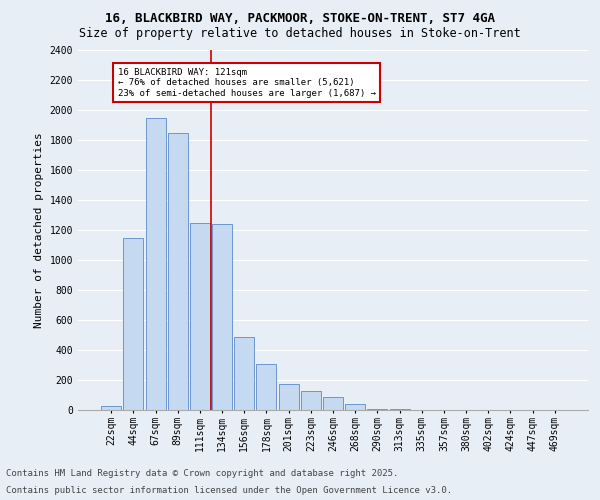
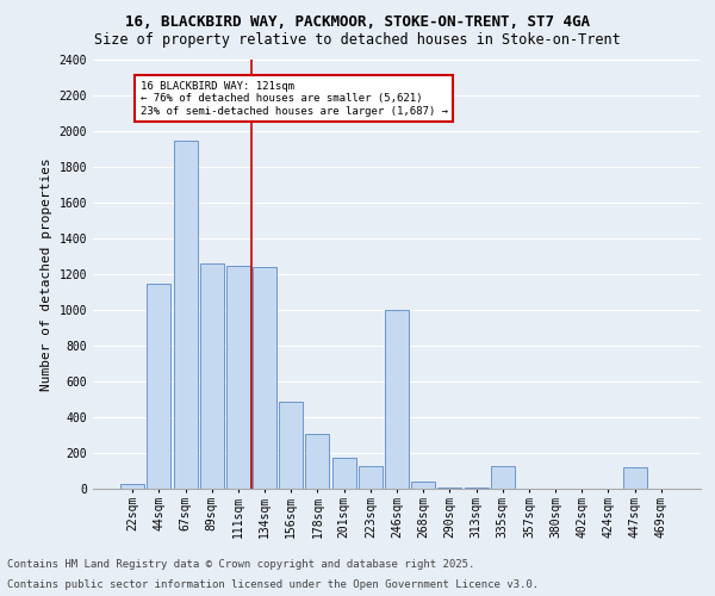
89sqm: 1850 -> 1260
246sqm: 90 -> 1000
335sqm: 0 -> 130
447sqm: 0 -> 120
